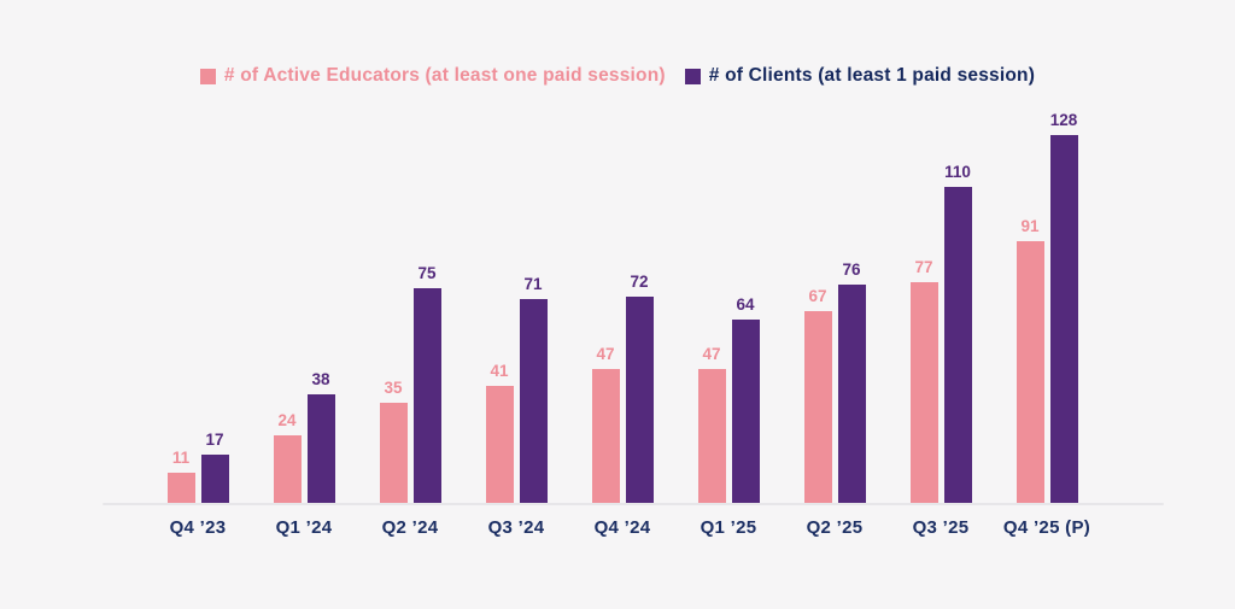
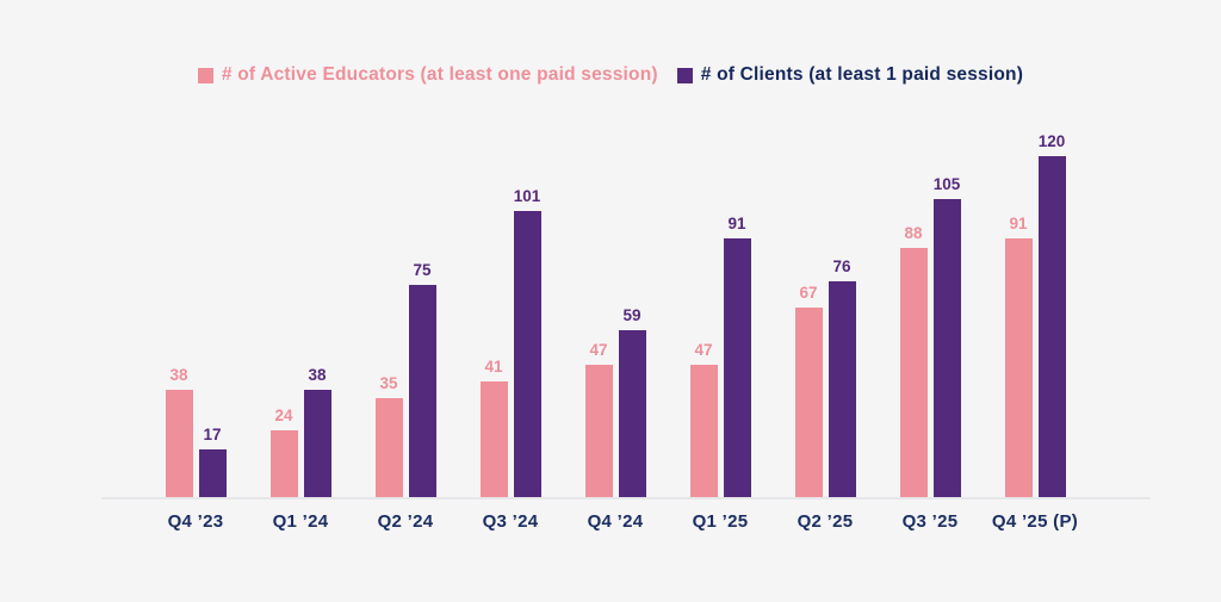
# of Active Educators (at least one paid session)/Q4 ’23: 11 -> 38
# of Clients (at least 1 paid session)/Q3 ’24: 71 -> 101
# of Clients (at least 1 paid session)/Q4 ’24: 72 -> 59
# of Clients (at least 1 paid session)/Q1 ’25: 64 -> 91
# of Active Educators (at least one paid session)/Q3 ’25: 77 -> 88
# of Clients (at least 1 paid session)/Q3 ’25: 110 -> 105
# of Clients (at least 1 paid session)/Q4 ’25 (P): 128 -> 120
